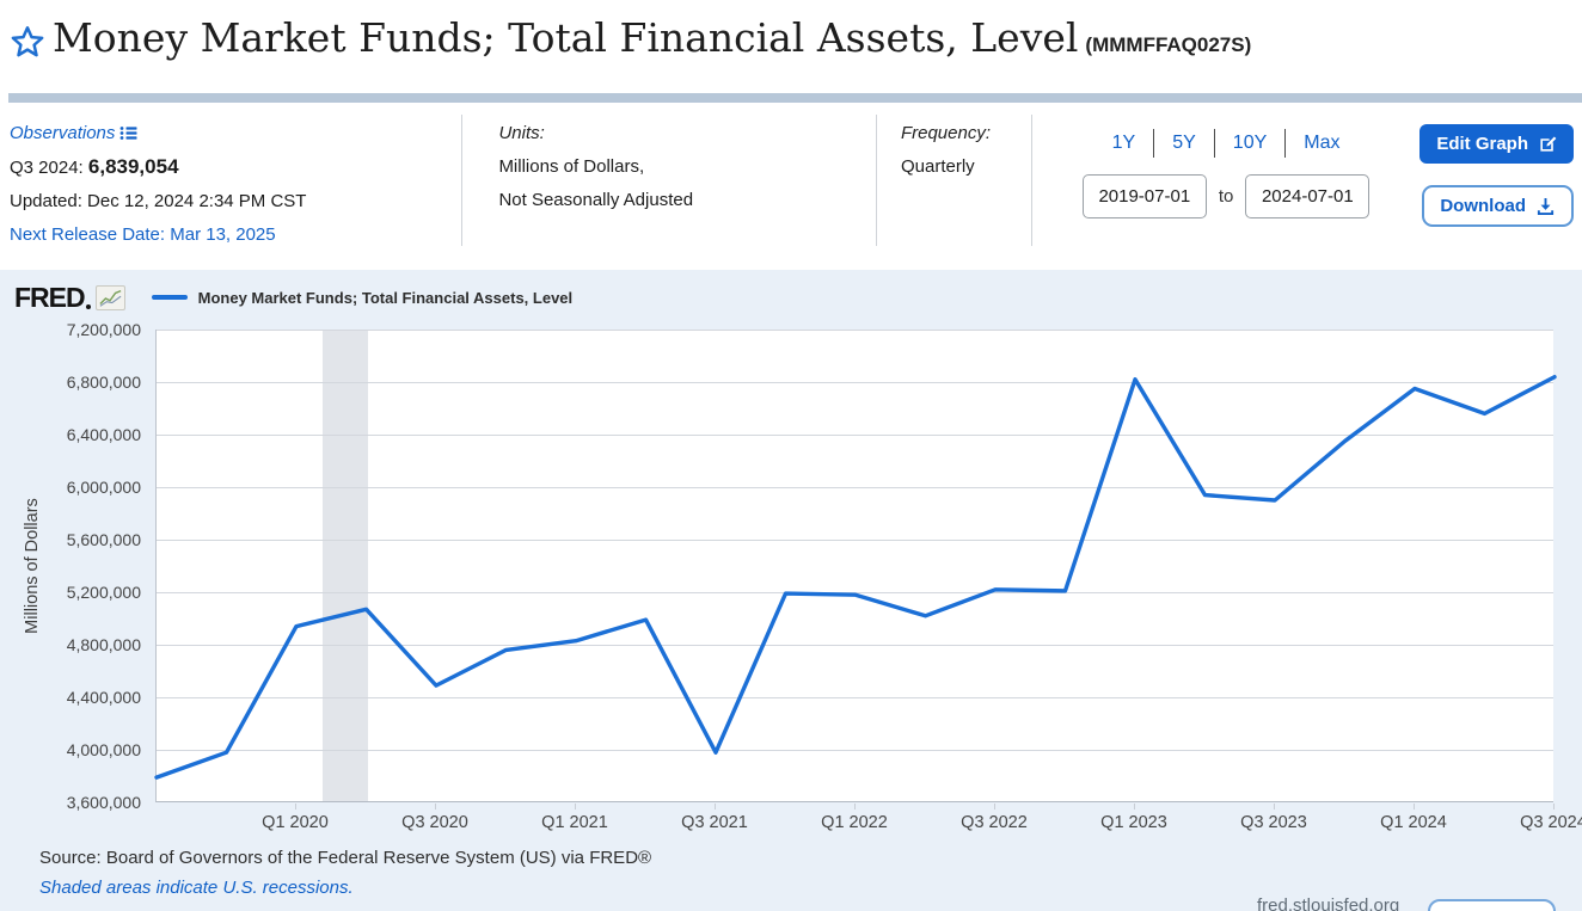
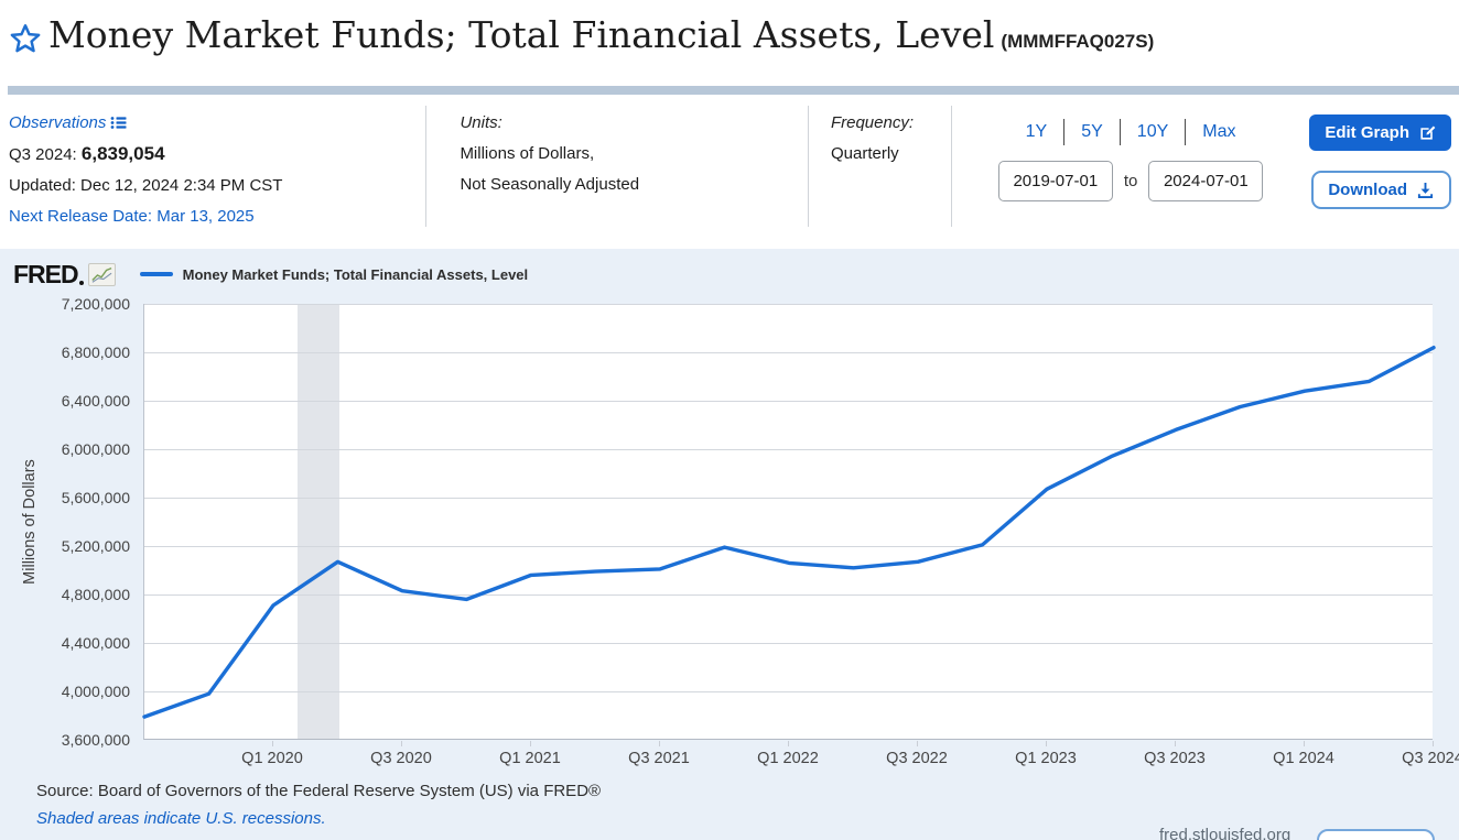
Q1 2020: 4940000 -> 4710000
Q3 2020: 4490000 -> 4830000
Q1 2021: 4830000 -> 4960000
Q3 2021: 3980000 -> 5010000
Q1 2022: 5180000 -> 5060000
Q3 2022: 5220000 -> 5070000
Q1 2023: 6820000 -> 5670000
Q3 2023: 5900000 -> 6160000
Q1 2024: 6750000 -> 6480000
